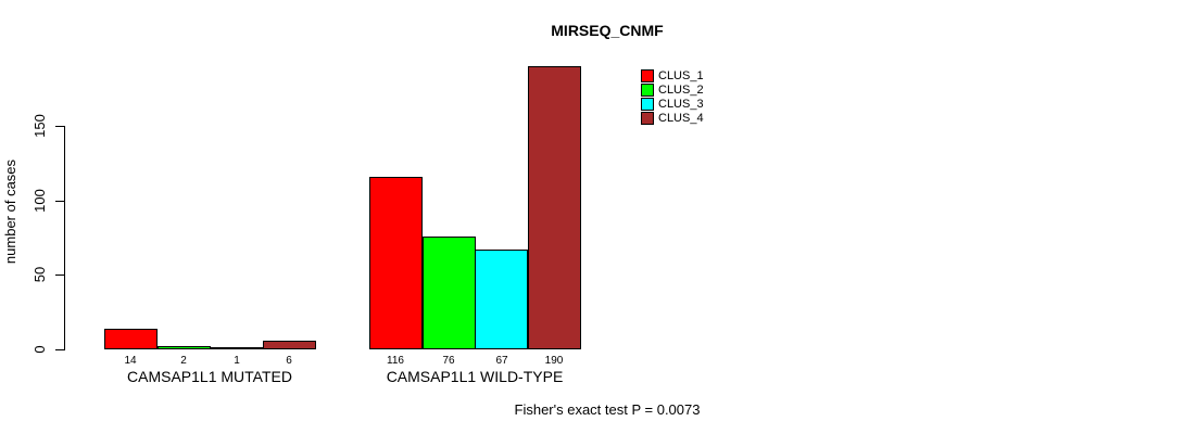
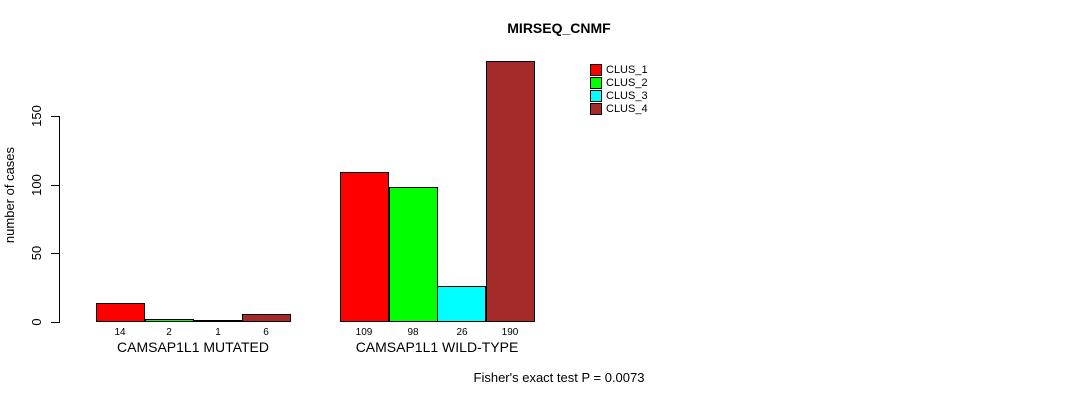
CLUS_1/CAMSAP1L1 WILD-TYPE: 116 -> 109
CLUS_2/CAMSAP1L1 WILD-TYPE: 76 -> 98
CLUS_3/CAMSAP1L1 WILD-TYPE: 67 -> 26
